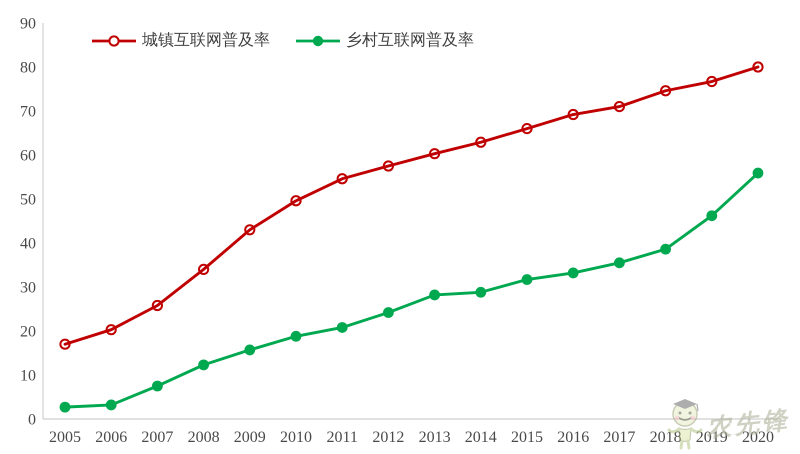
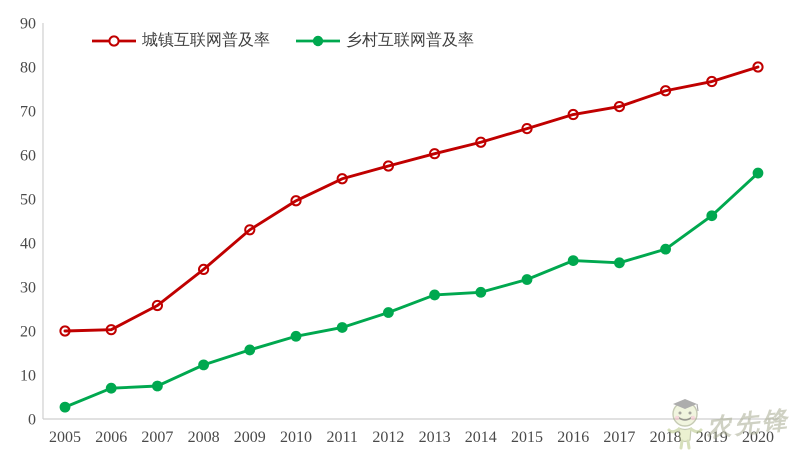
城镇互联网普及率/2005: 17 -> 20
乡村互联网普及率/2006: 3 -> 7
乡村互联网普及率/2016: 33 -> 36
